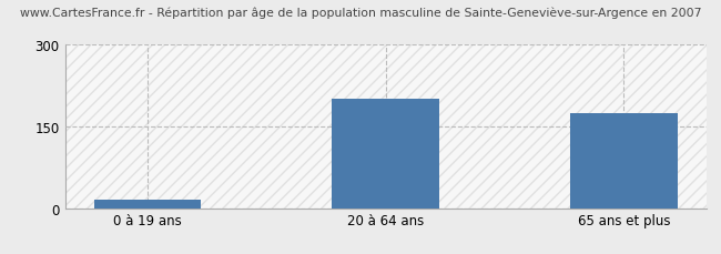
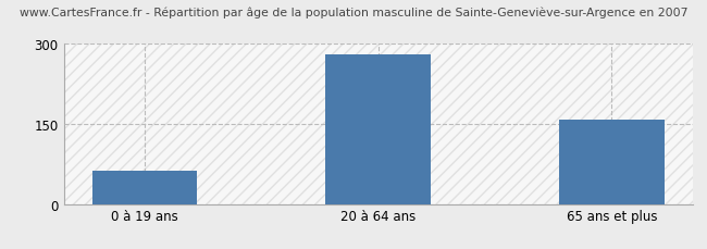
0 à 19 ans: 15 -> 62
20 à 64 ans: 200 -> 280
65 ans et plus: 175 -> 158
